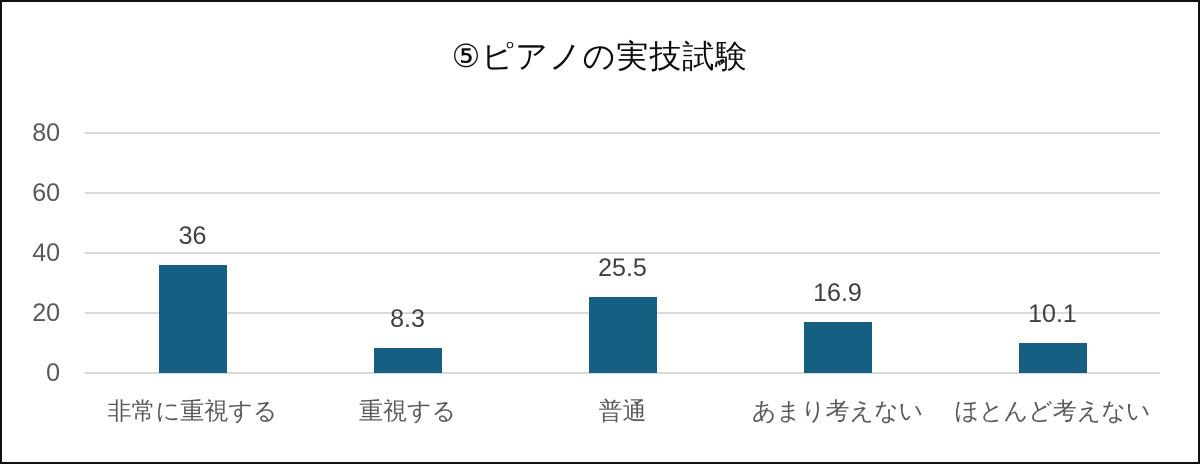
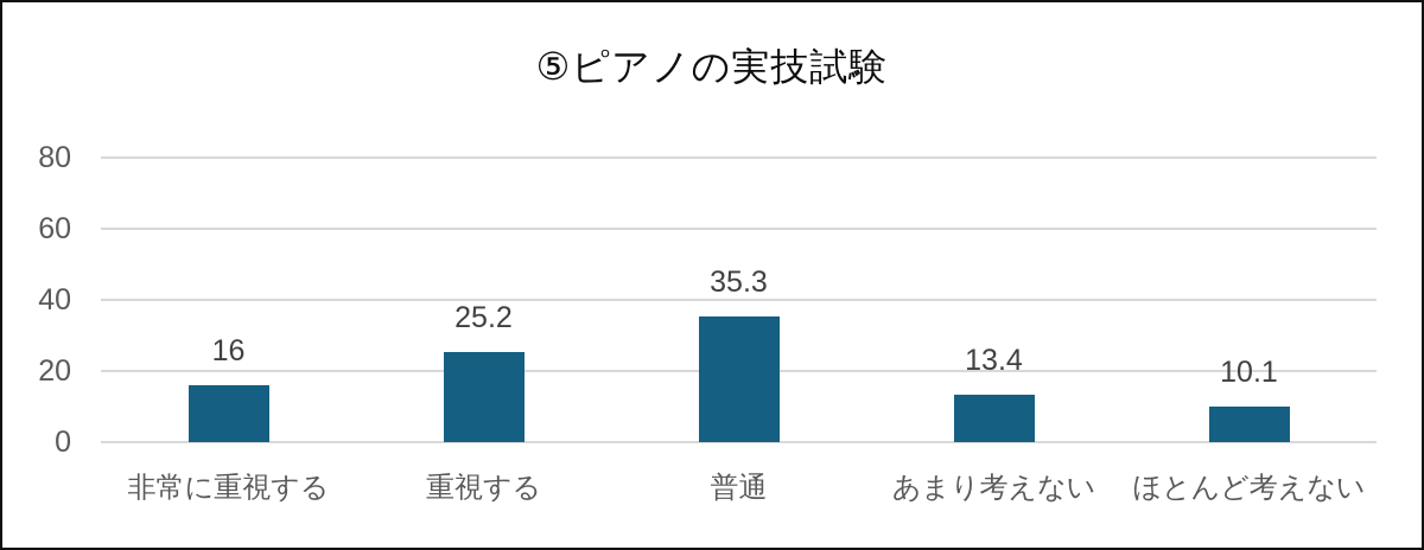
非常に重視する: 36 -> 16
重視する: 8.3 -> 25.2
普通: 25.5 -> 35.3
あまり考えない: 16.9 -> 13.4
